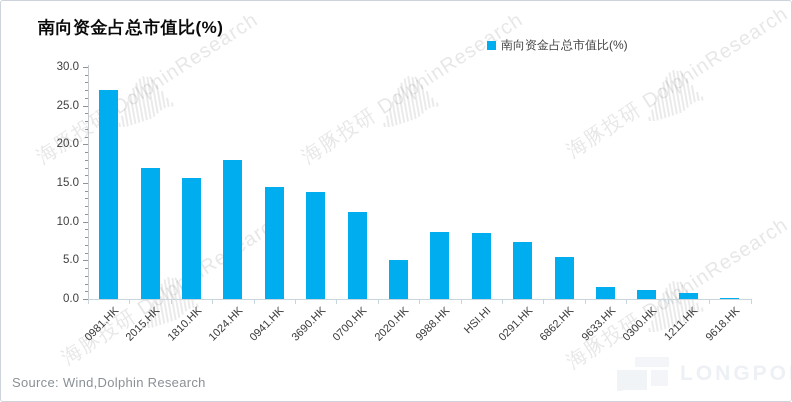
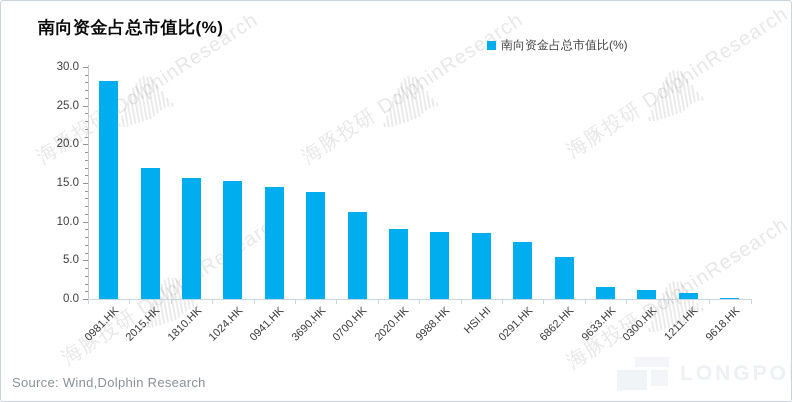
0981.HK: 27 -> 28
1024.HK: 18 -> 15
2020.HK: 5 -> 9
